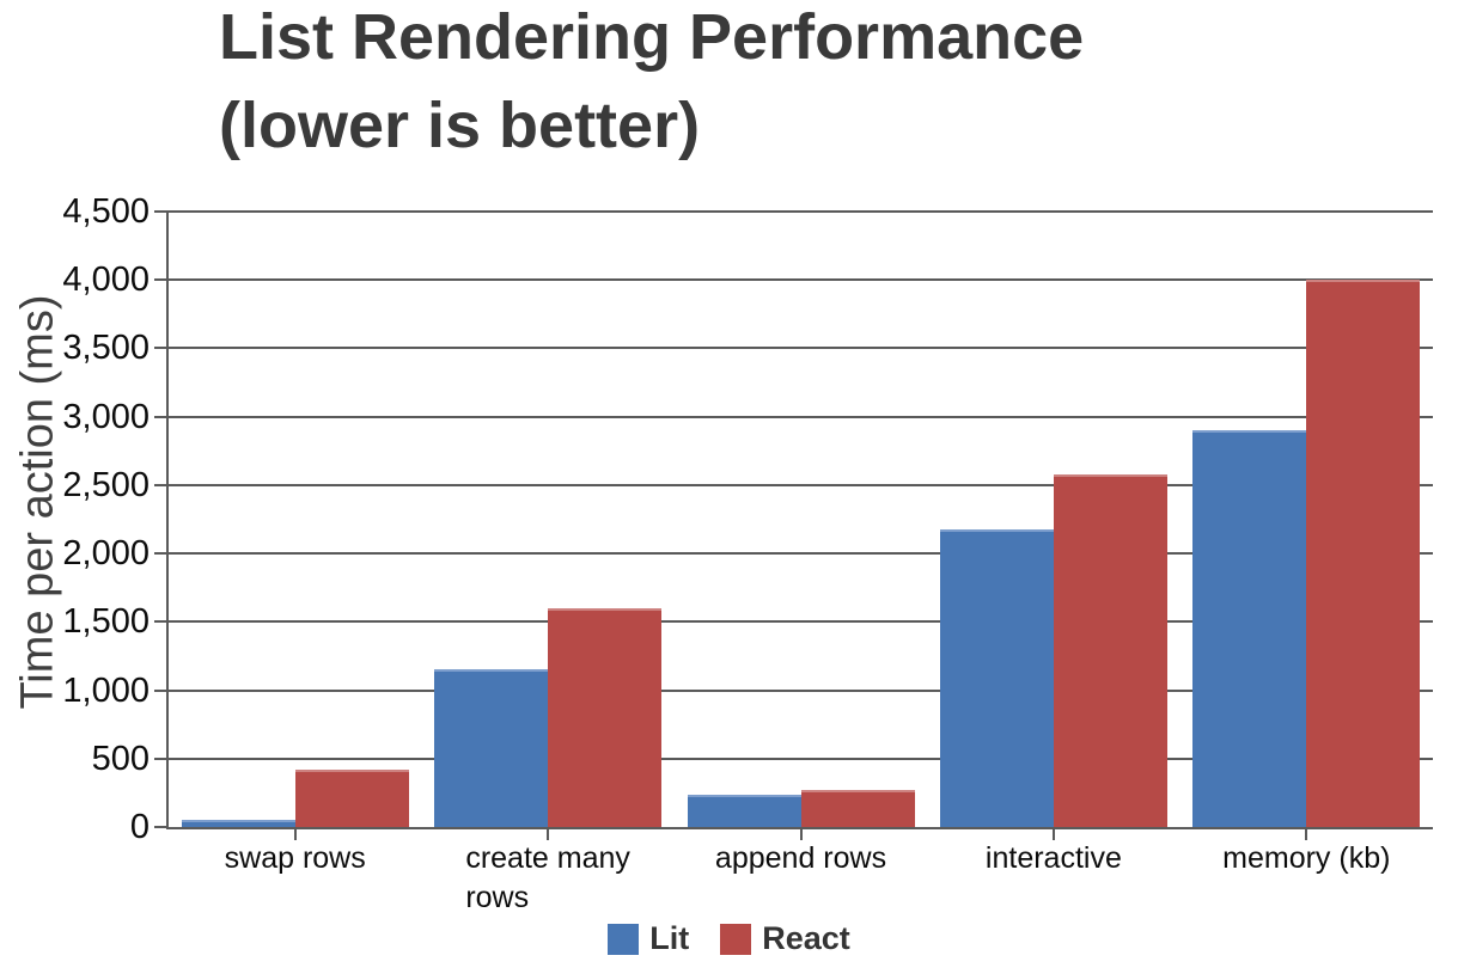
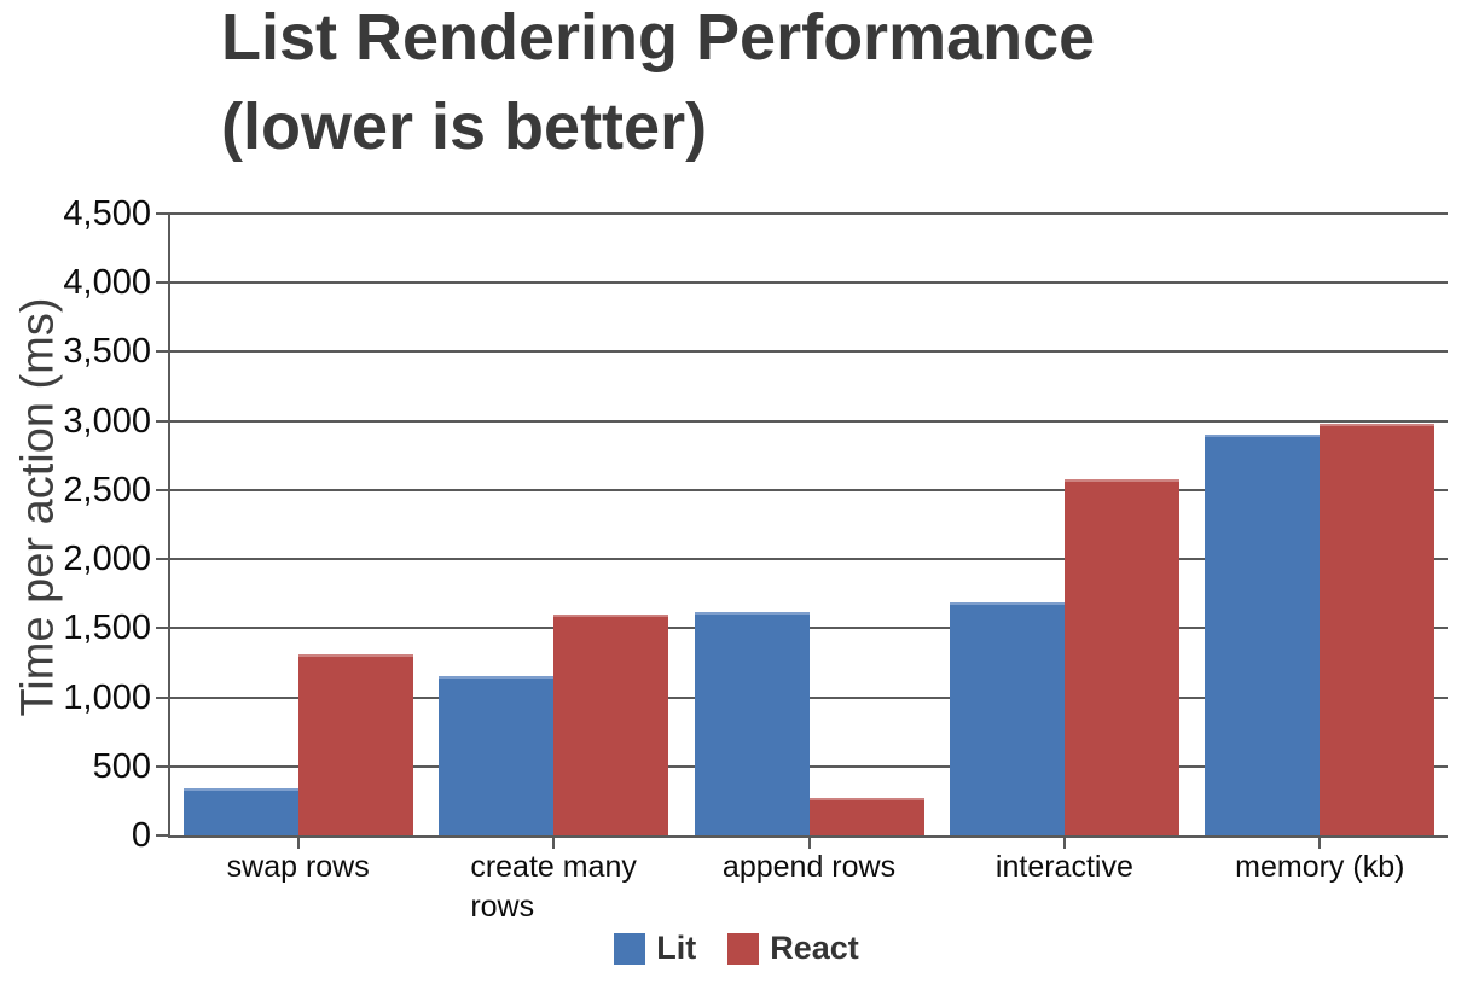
Lit/swap rows: 50 -> 340
React/swap rows: 420 -> 1310
Lit/append rows: 240 -> 1620
Lit/interactive: 2180 -> 1690
React/memory (kb): 4000 -> 2980
